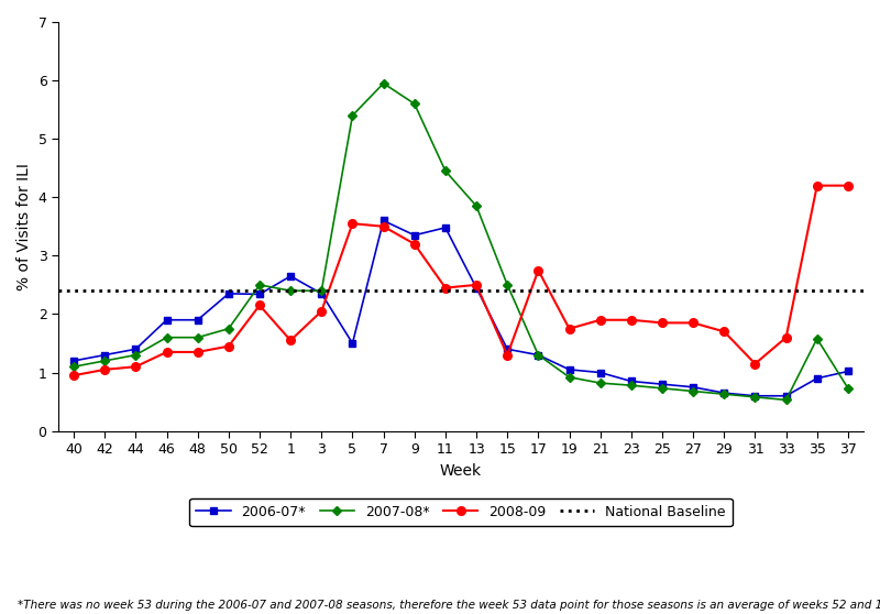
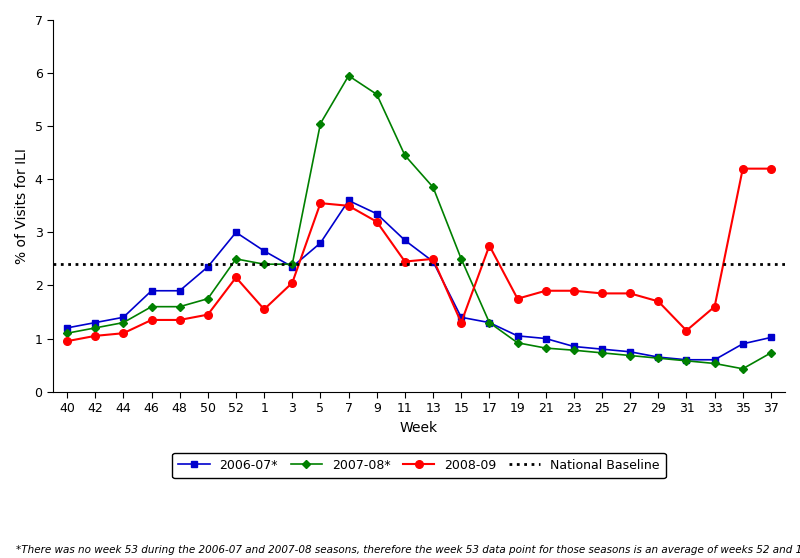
2006-07*/52: 2.34 -> 3.00
2006-07*/5: 1.50 -> 2.80
2007-08*/5: 5.40 -> 5.05
2006-07*/11: 3.48 -> 2.85
2007-08*/35: 1.58 -> 0.43
